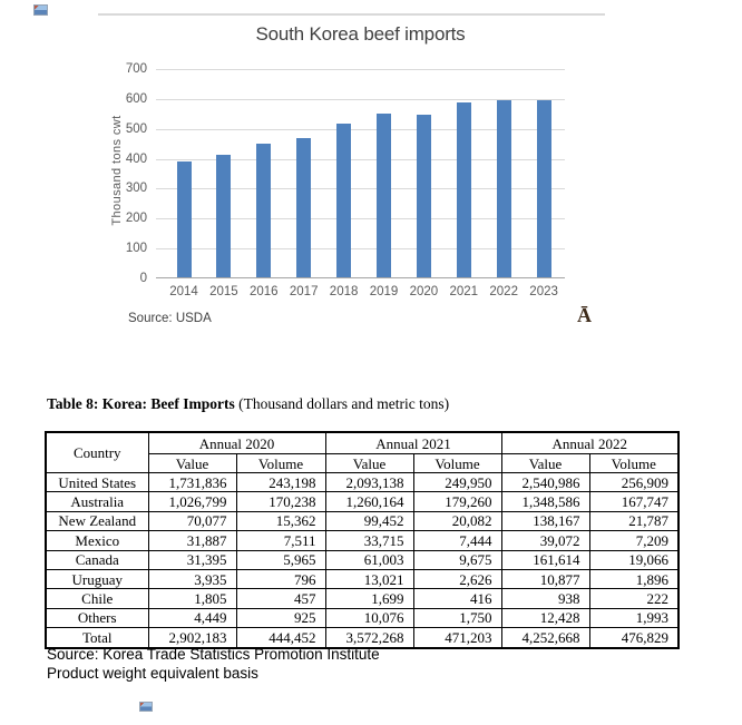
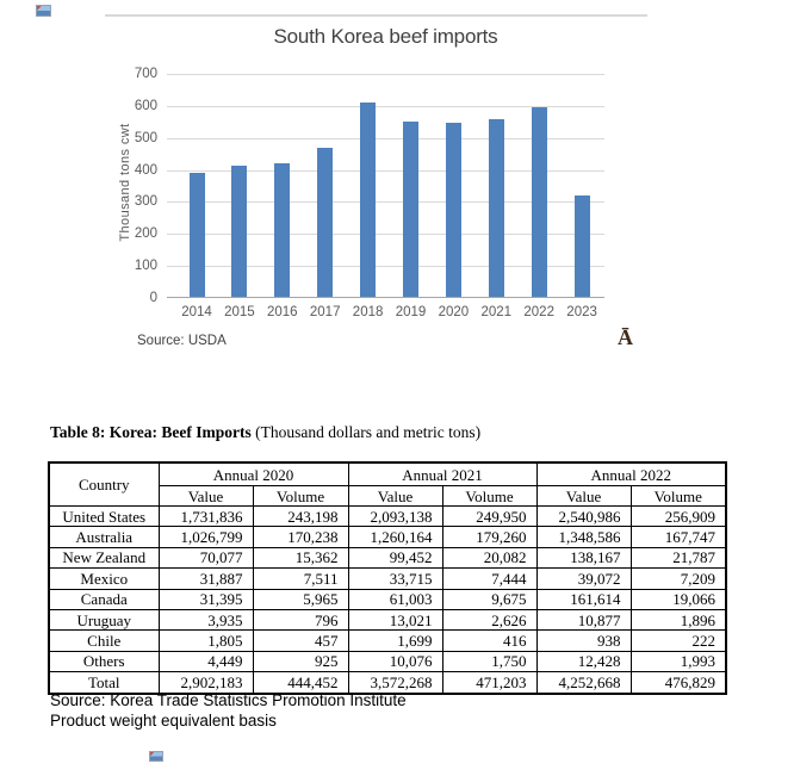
2016: 450 -> 420
2018: 520 -> 610
2021: 590 -> 560
2023: 600 -> 320
